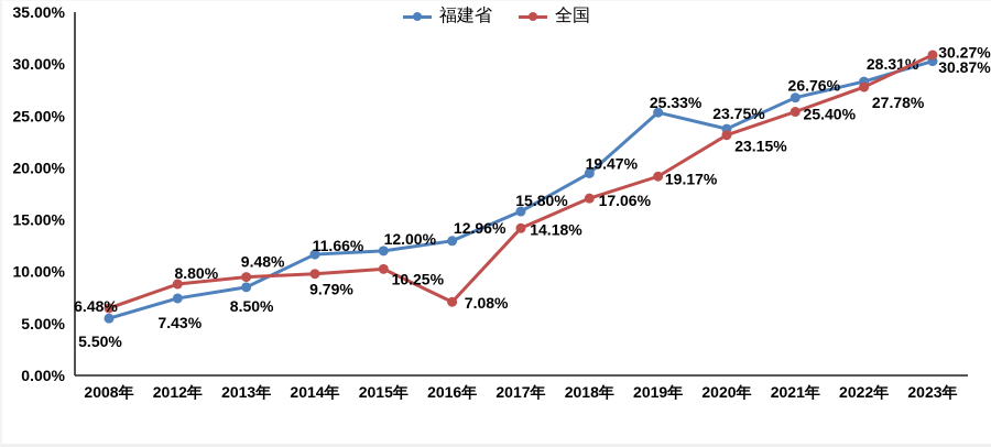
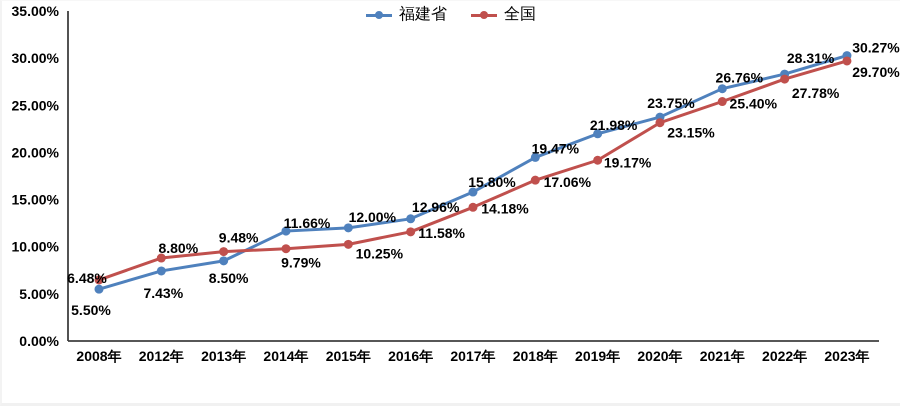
全国/2016年: 7.08% -> 11.58%
福建省/2019年: 25.33% -> 21.98%
全国/2023年: 30.87% -> 29.70%
